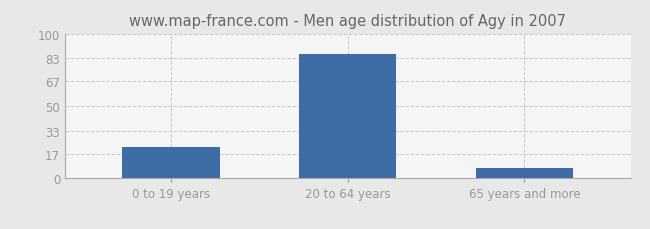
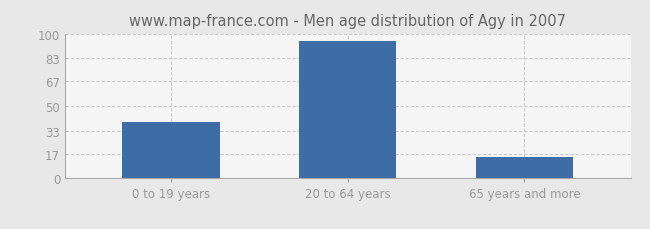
0 to 19 years: 22 -> 39
20 to 64 years: 86 -> 95
65 years and more: 7 -> 15
